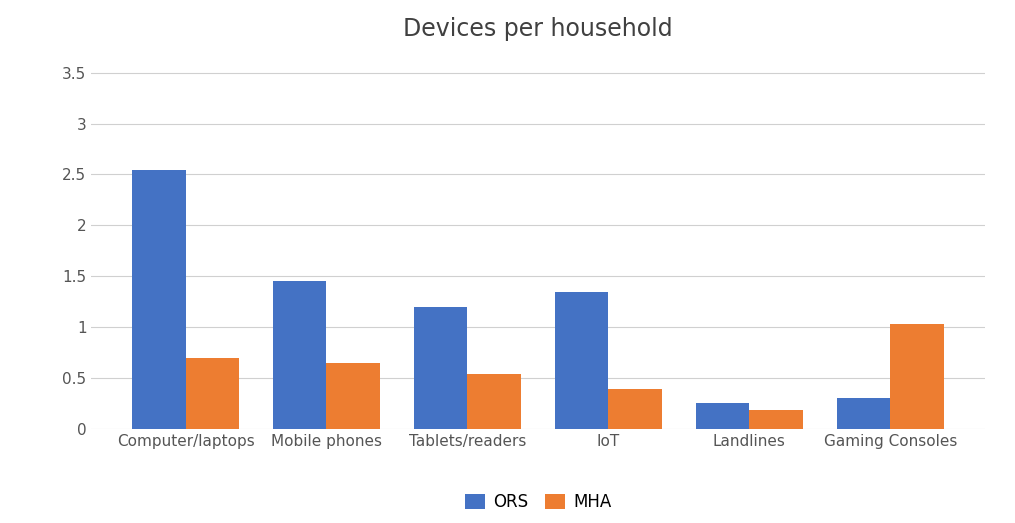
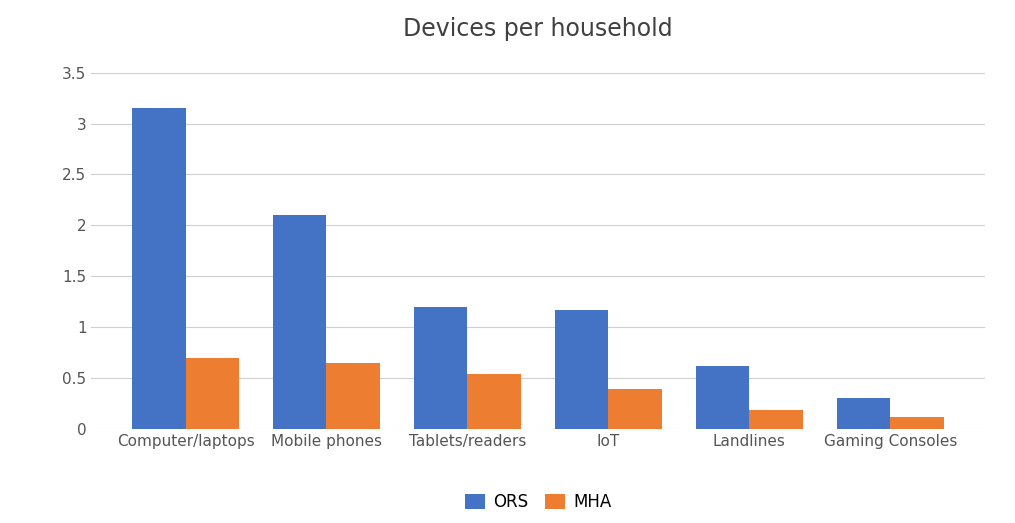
ORS/Computer/laptops: 2.54 -> 3.15
ORS/Mobile phones: 1.45 -> 2.10
ORS/IoT: 1.34 -> 1.17
ORS/Landlines: 0.25 -> 0.62
MHA/Gaming Consoles: 1.03 -> 0.12
